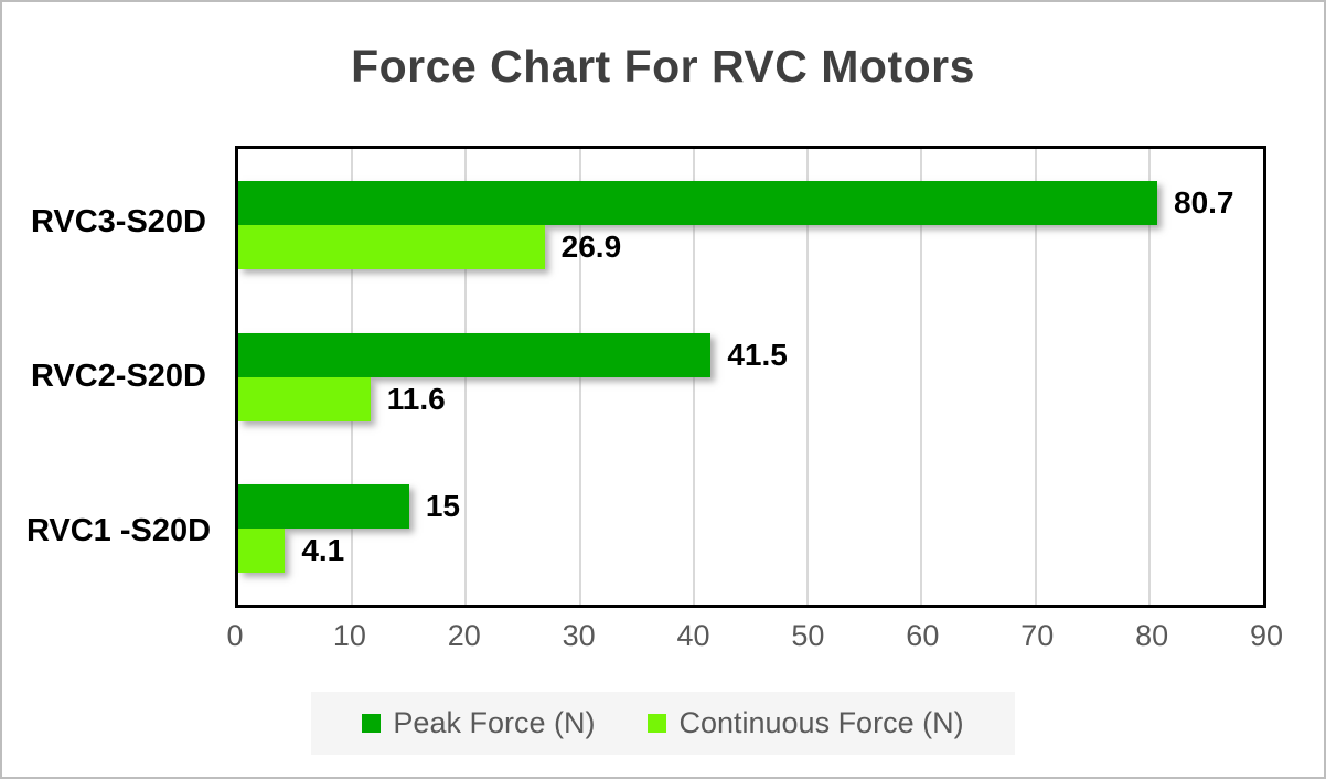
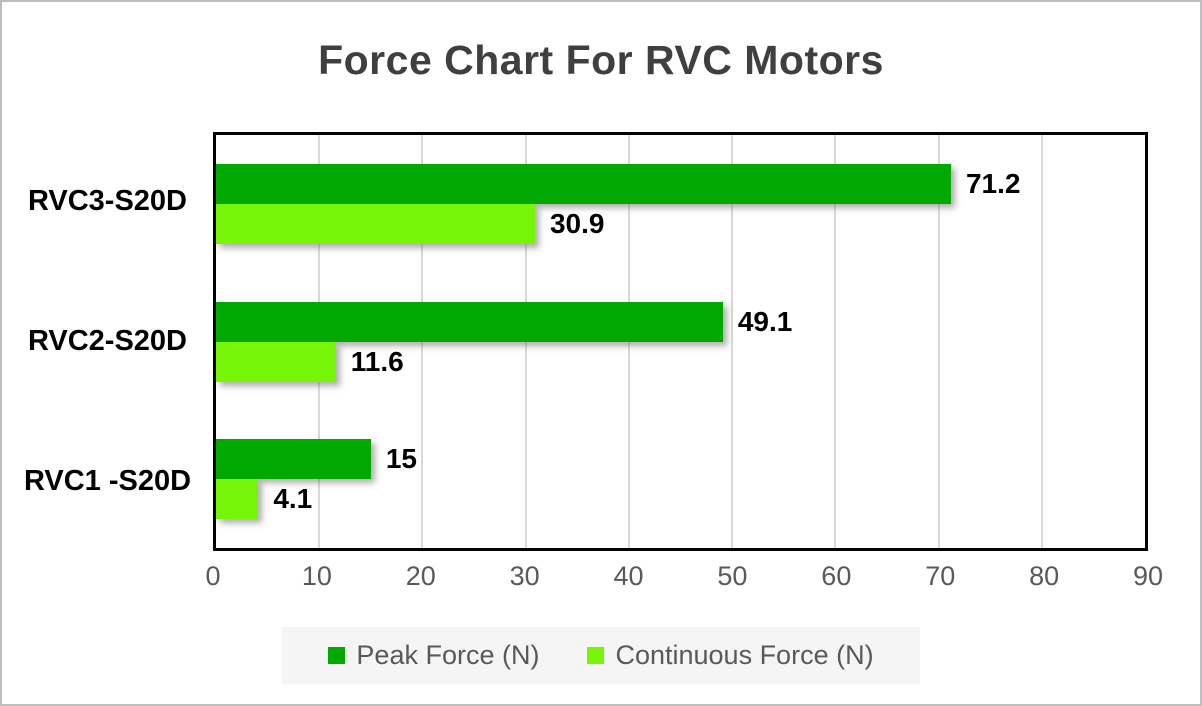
Peak Force (N)/RVC3-S20D: 80.7 -> 71.2
Continuous Force (N)/RVC3-S20D: 26.9 -> 30.9
Peak Force (N)/RVC2-S20D: 41.5 -> 49.1
